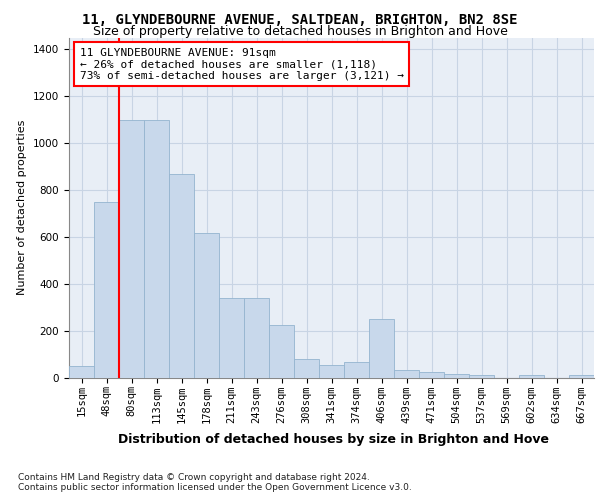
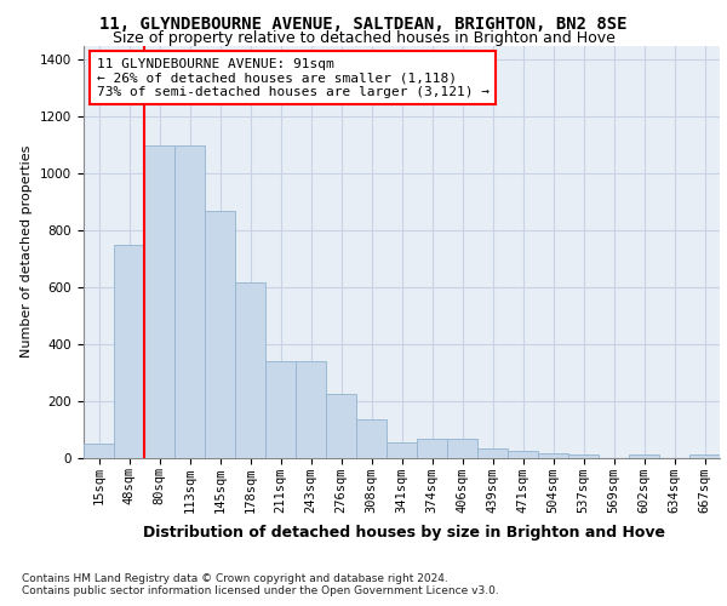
308sqm: 80 -> 135
406sqm: 250 -> 65
